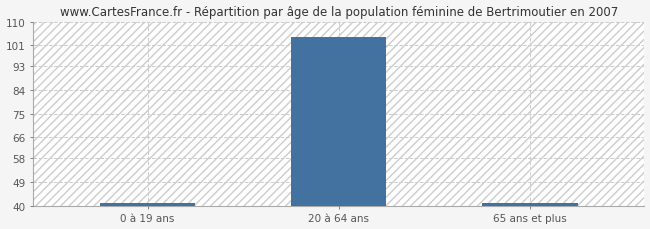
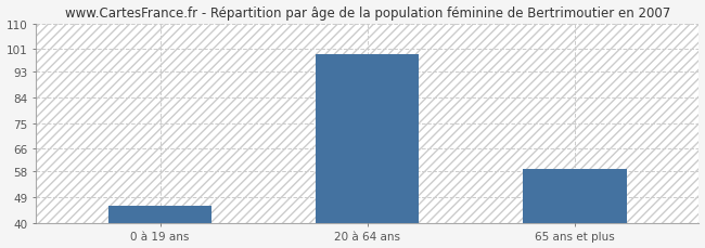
0 à 19 ans: 41 -> 46
20 à 64 ans: 104 -> 99
65 ans et plus: 41 -> 59
